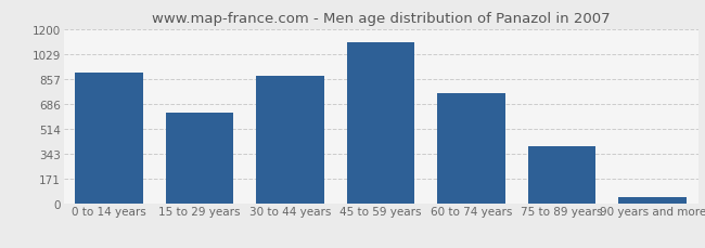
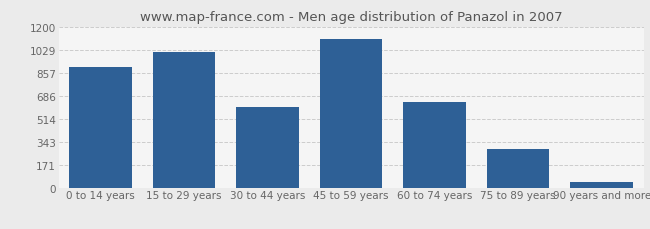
15 to 29 years: 620 -> 1010
30 to 44 years: 880 -> 600
60 to 74 years: 760 -> 640
75 to 89 years: 390 -> 290
